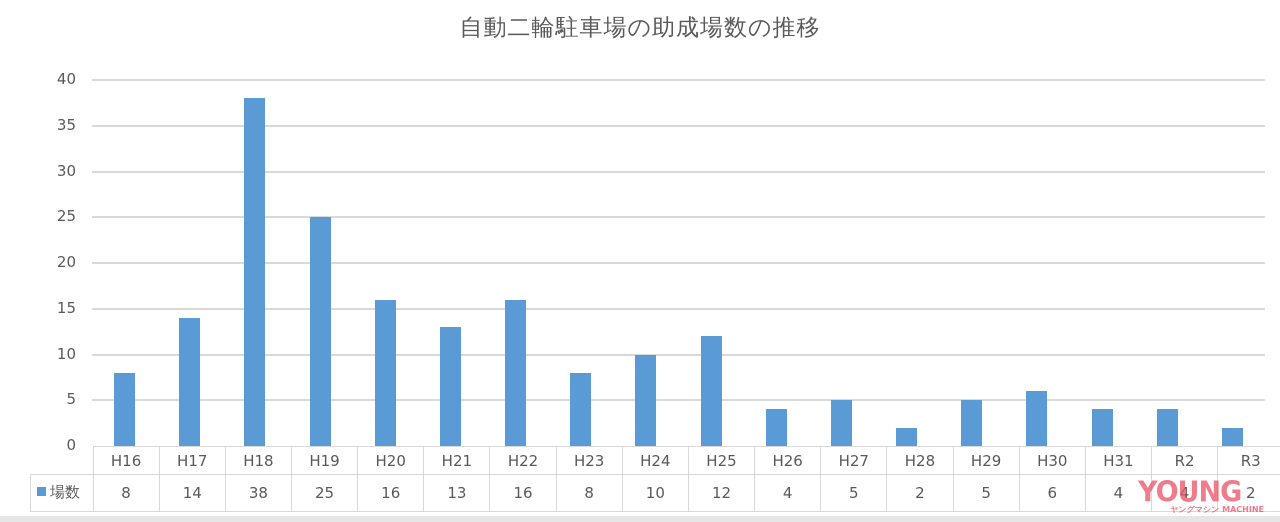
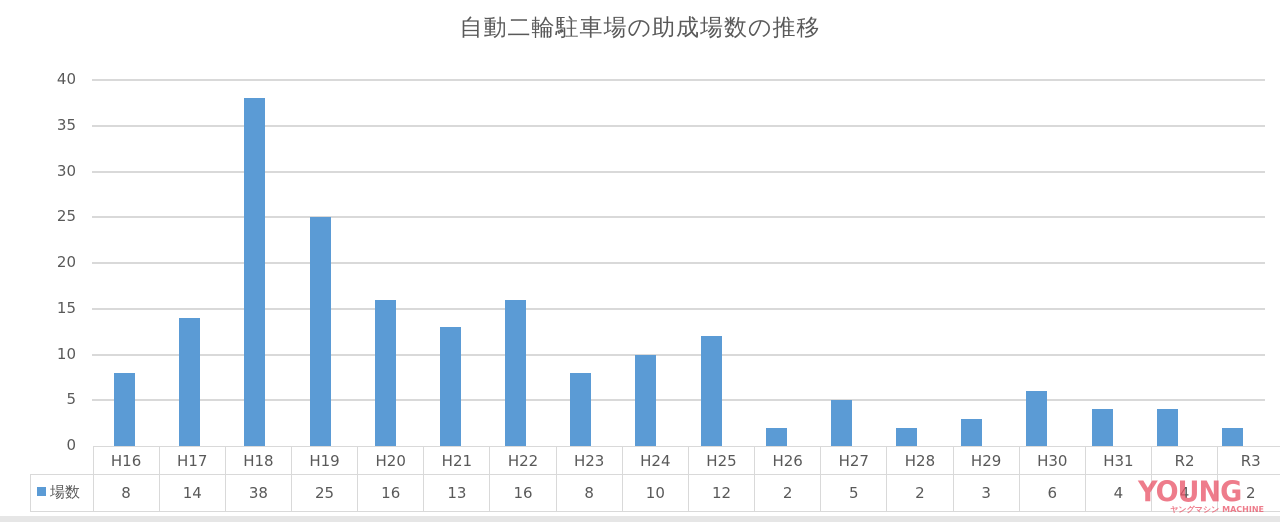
H26: 4 -> 2
H29: 5 -> 3
